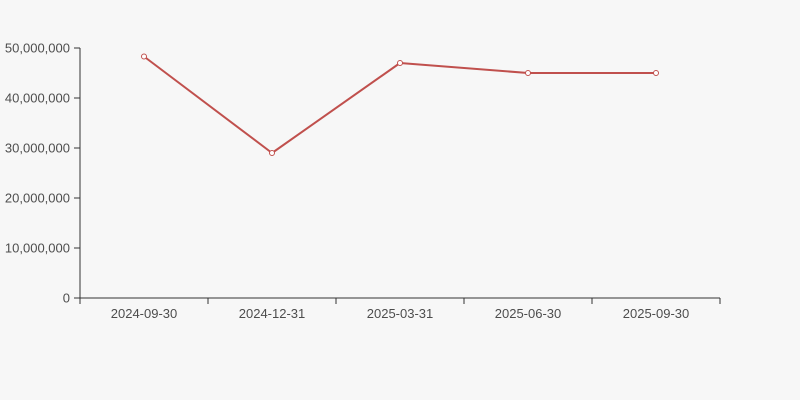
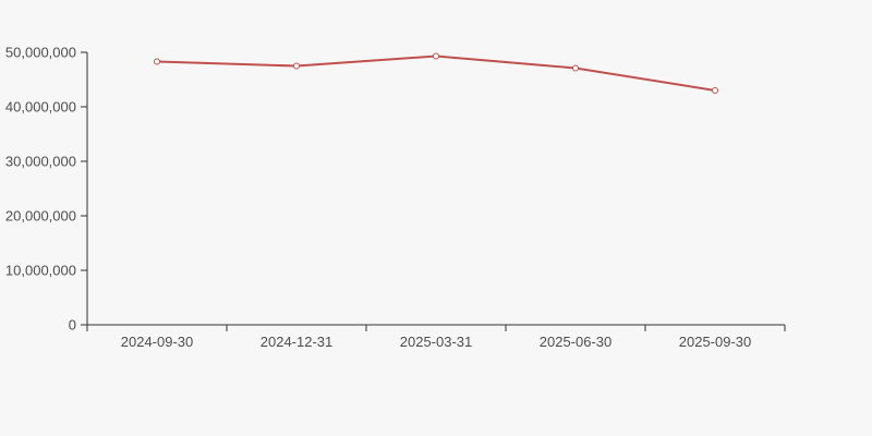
2024-12-31: 29000000 -> 48000000
2025-03-31: 47000000 -> 49000000
2025-06-30: 45000000 -> 47000000
2025-09-30: 45000000 -> 43000000
